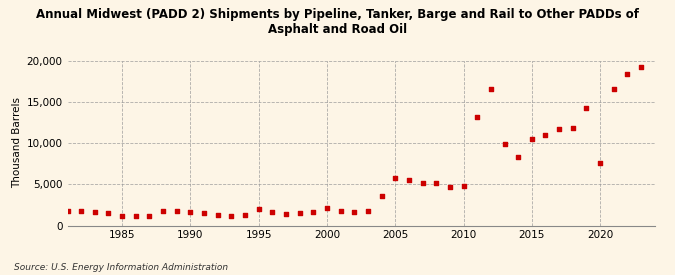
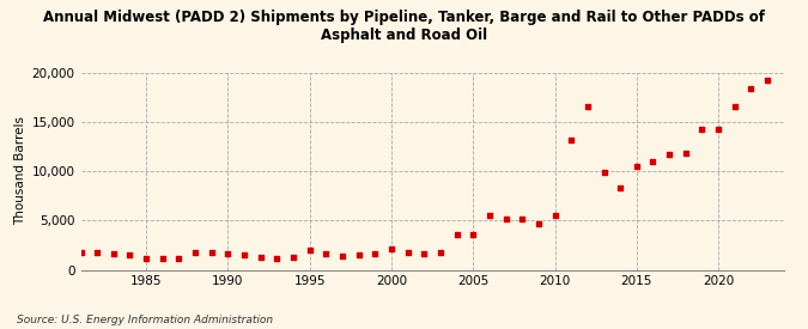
2005: 5,800 -> 3,600
2010: 4,800 -> 5,500
2020: 7,600 -> 14,300
